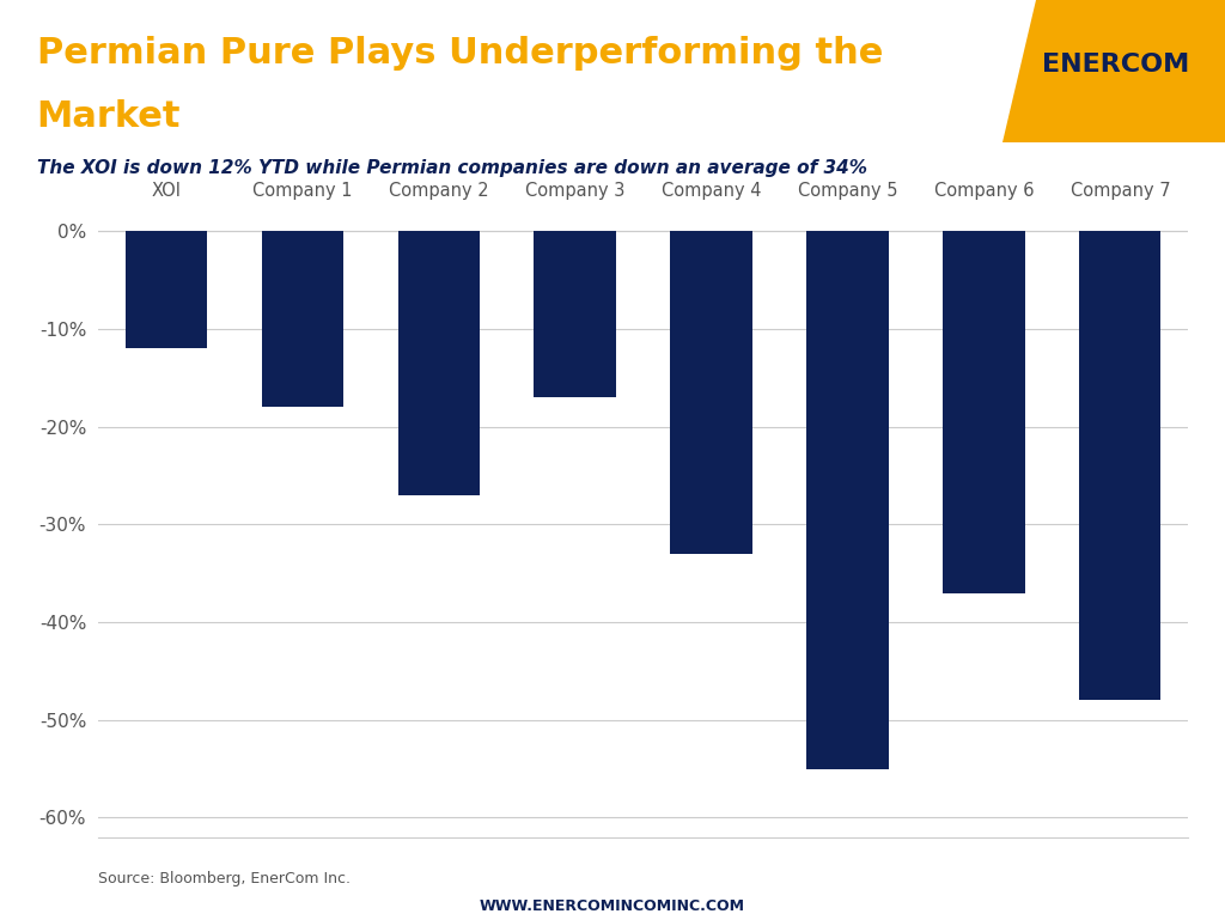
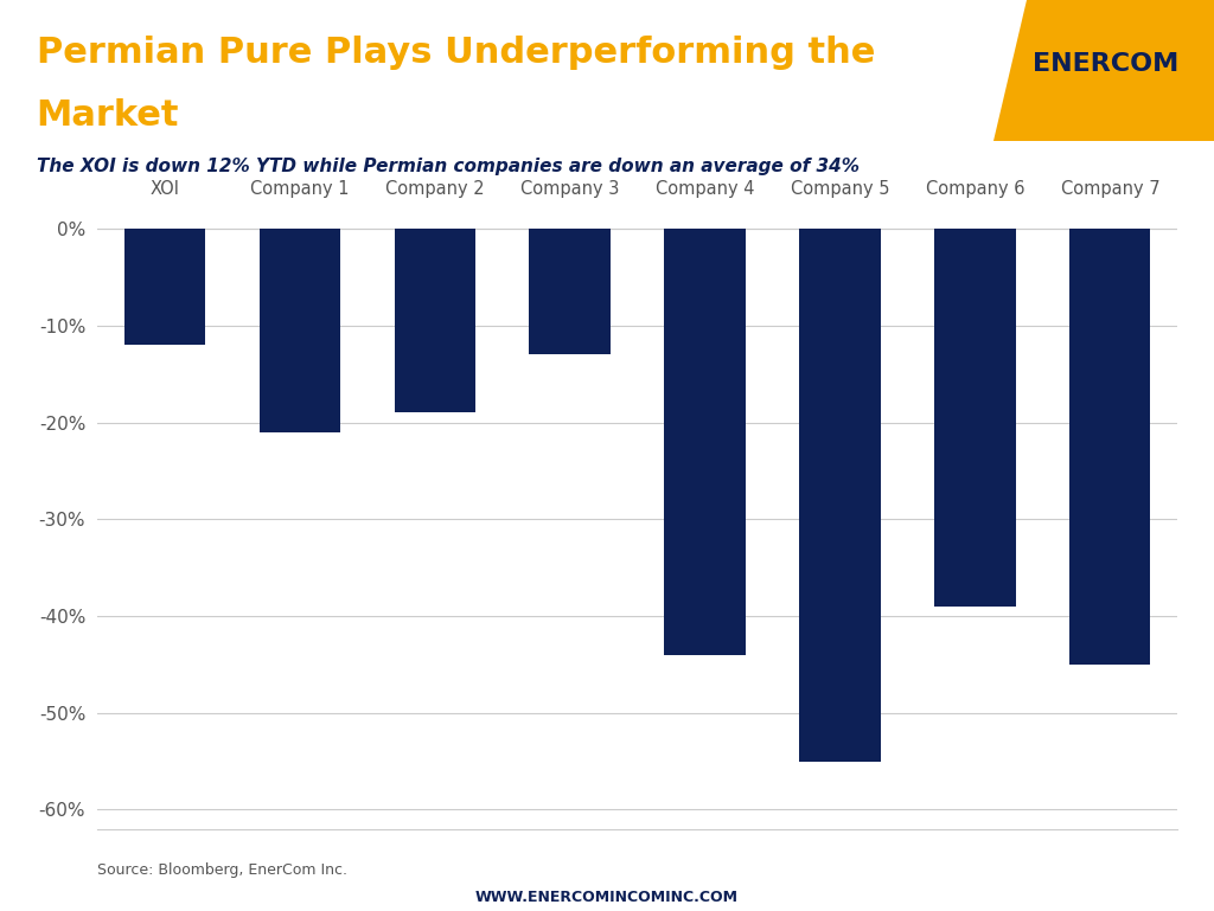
Company 1: -18% -> -21%
Company 2: -27% -> -19%
Company 3: -17% -> -13%
Company 4: -33% -> -44%
Company 6: -37% -> -39%
Company 7: -48% -> -45%
